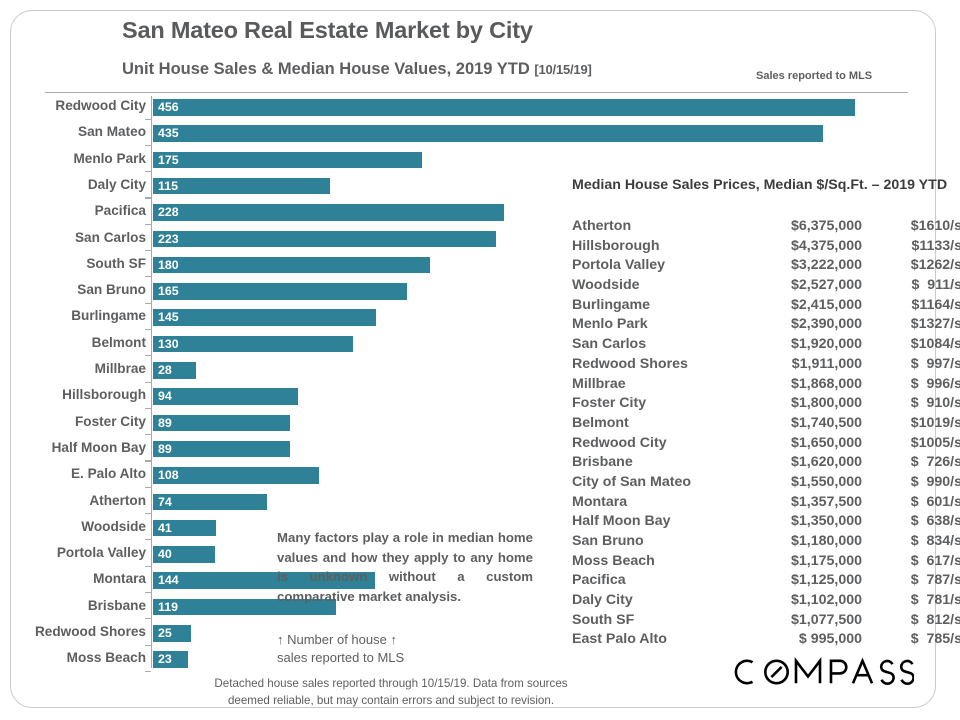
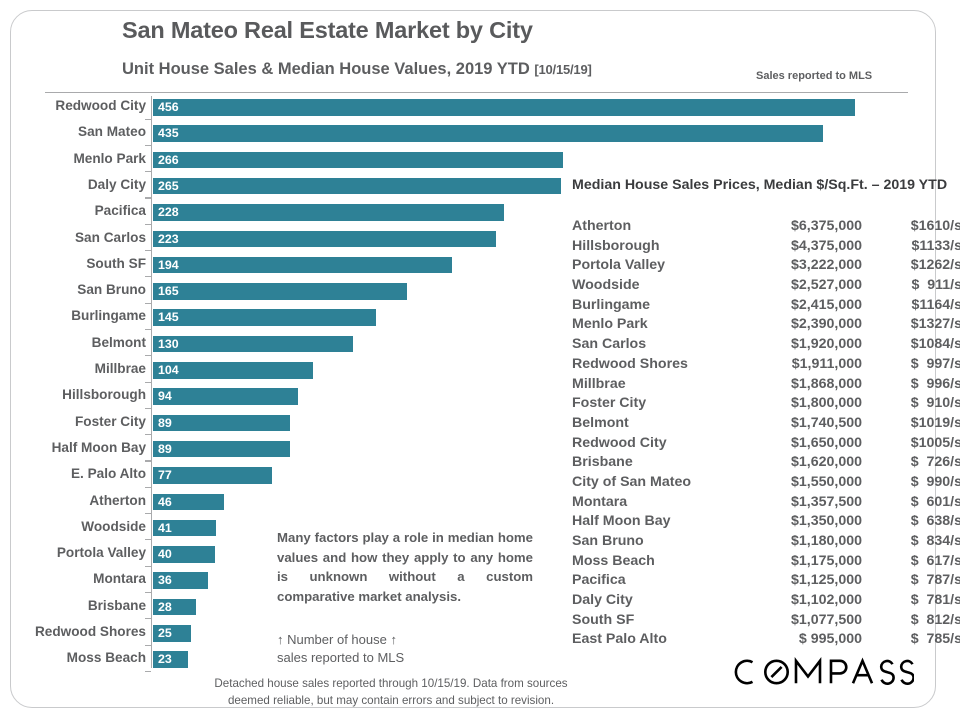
Menlo Park: 175 -> 266
Daly City: 115 -> 265
South SF: 180 -> 194
Millbrae: 28 -> 104
E. Palo Alto: 108 -> 77
Atherton: 74 -> 46
Montara: 144 -> 36
Brisbane: 119 -> 28
